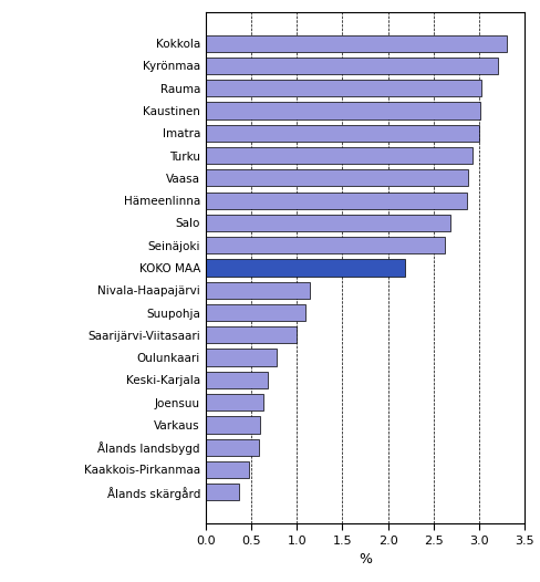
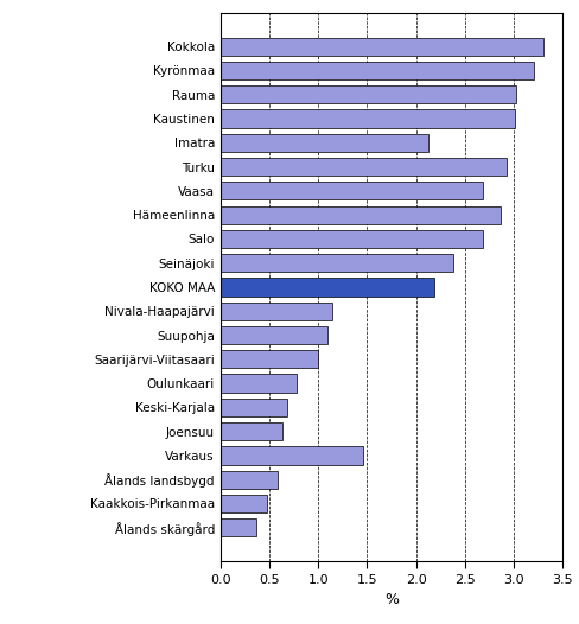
Imatra: 3.00 -> 2.12
Vaasa: 2.88 -> 2.68
Seinäjoki: 2.62 -> 2.38
Varkaus: 0.60 -> 1.46
